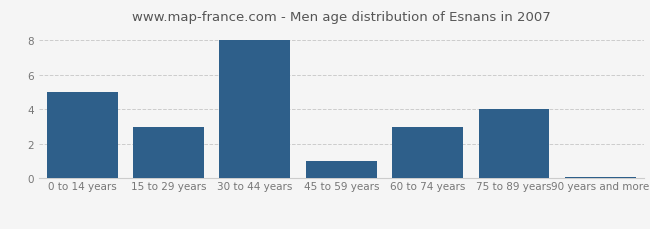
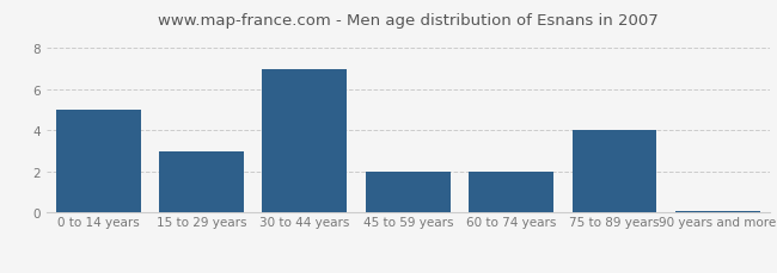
30 to 44 years: 8.0 -> 7.0
45 to 59 years: 1.0 -> 2.0
60 to 74 years: 3.0 -> 2.0
